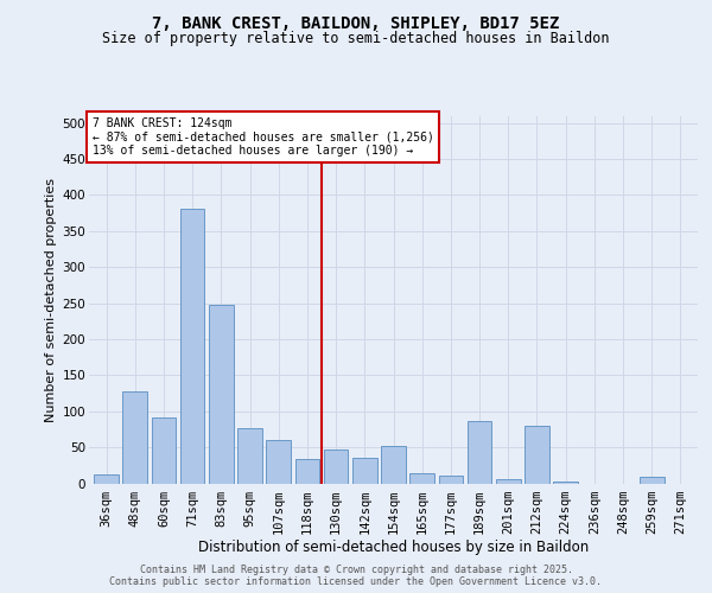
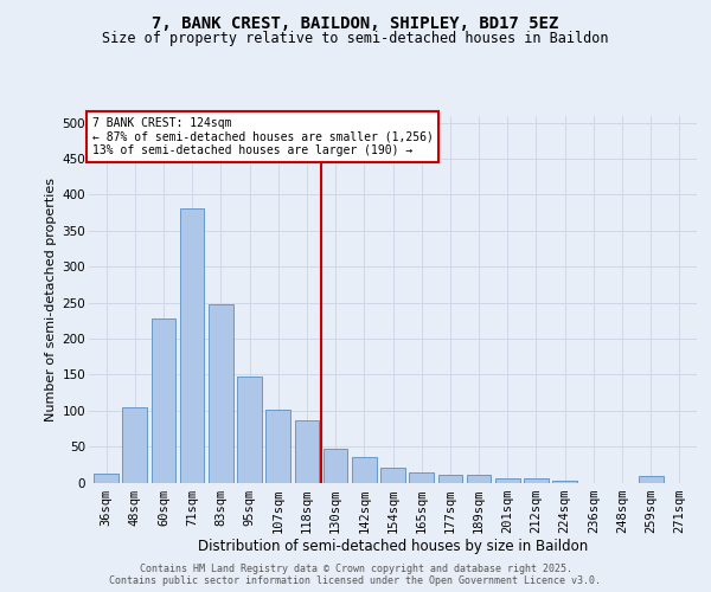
48sqm: 128 -> 105
60sqm: 92 -> 228
95sqm: 76 -> 148
107sqm: 60 -> 101
118sqm: 34 -> 86
154sqm: 52 -> 21
189sqm: 86 -> 11
212sqm: 80 -> 5
